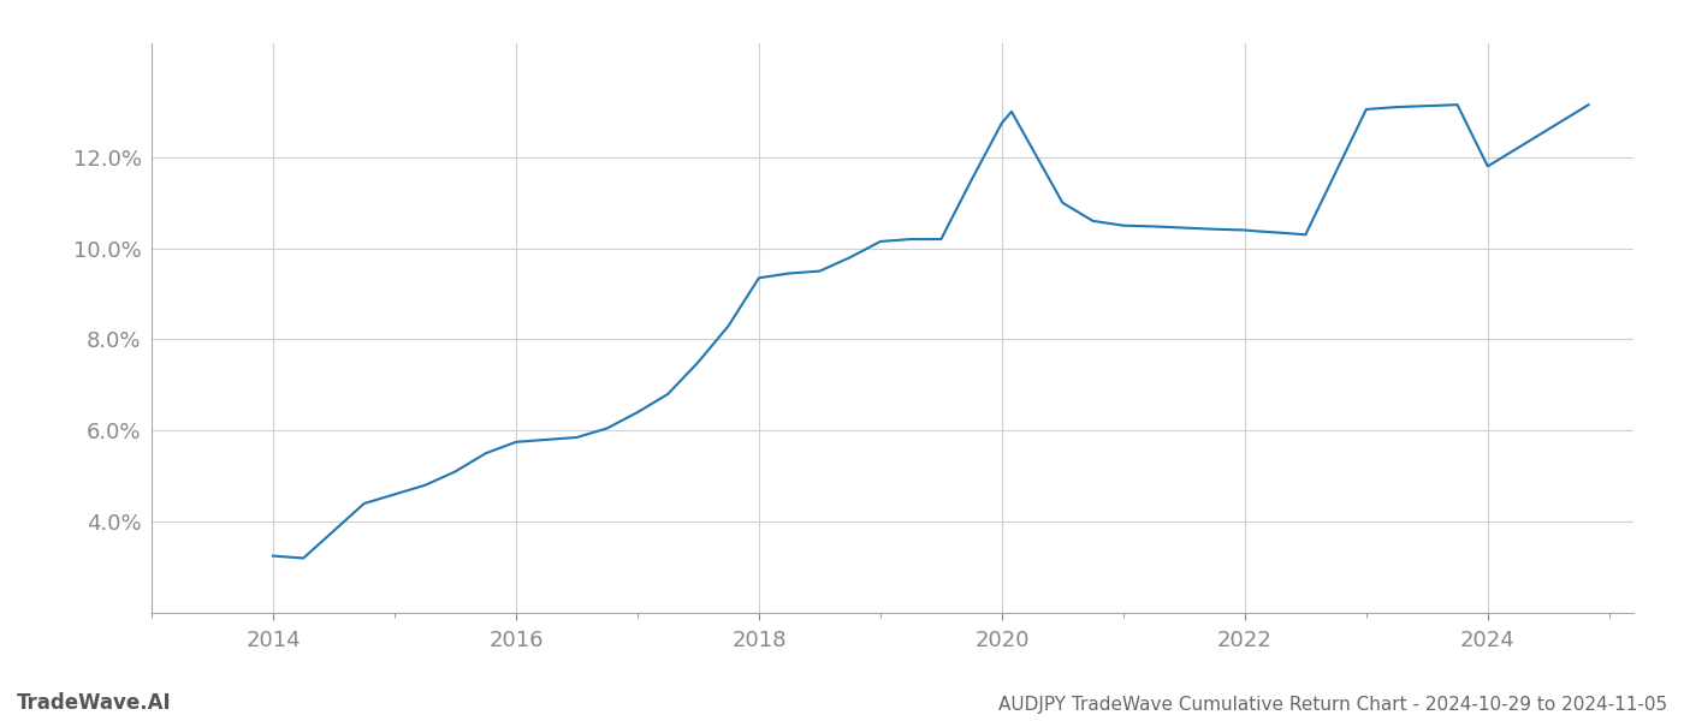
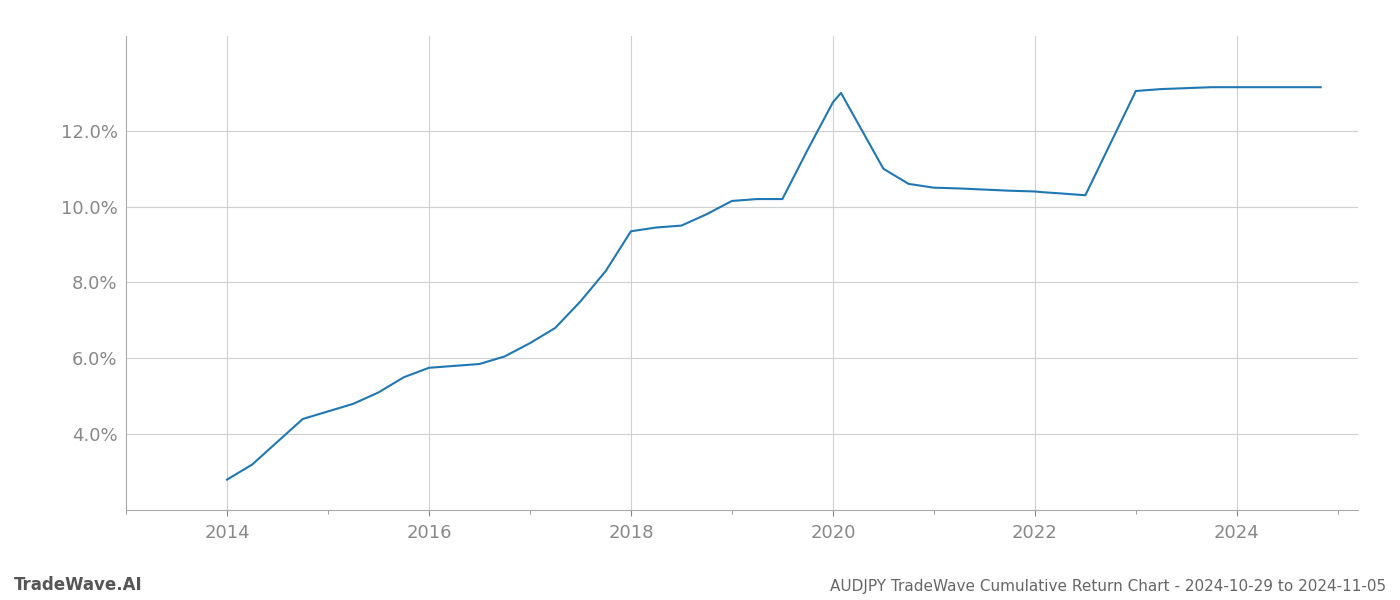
2014: 3.25% -> 2.80%
2024: 11.80% -> 13.15%
